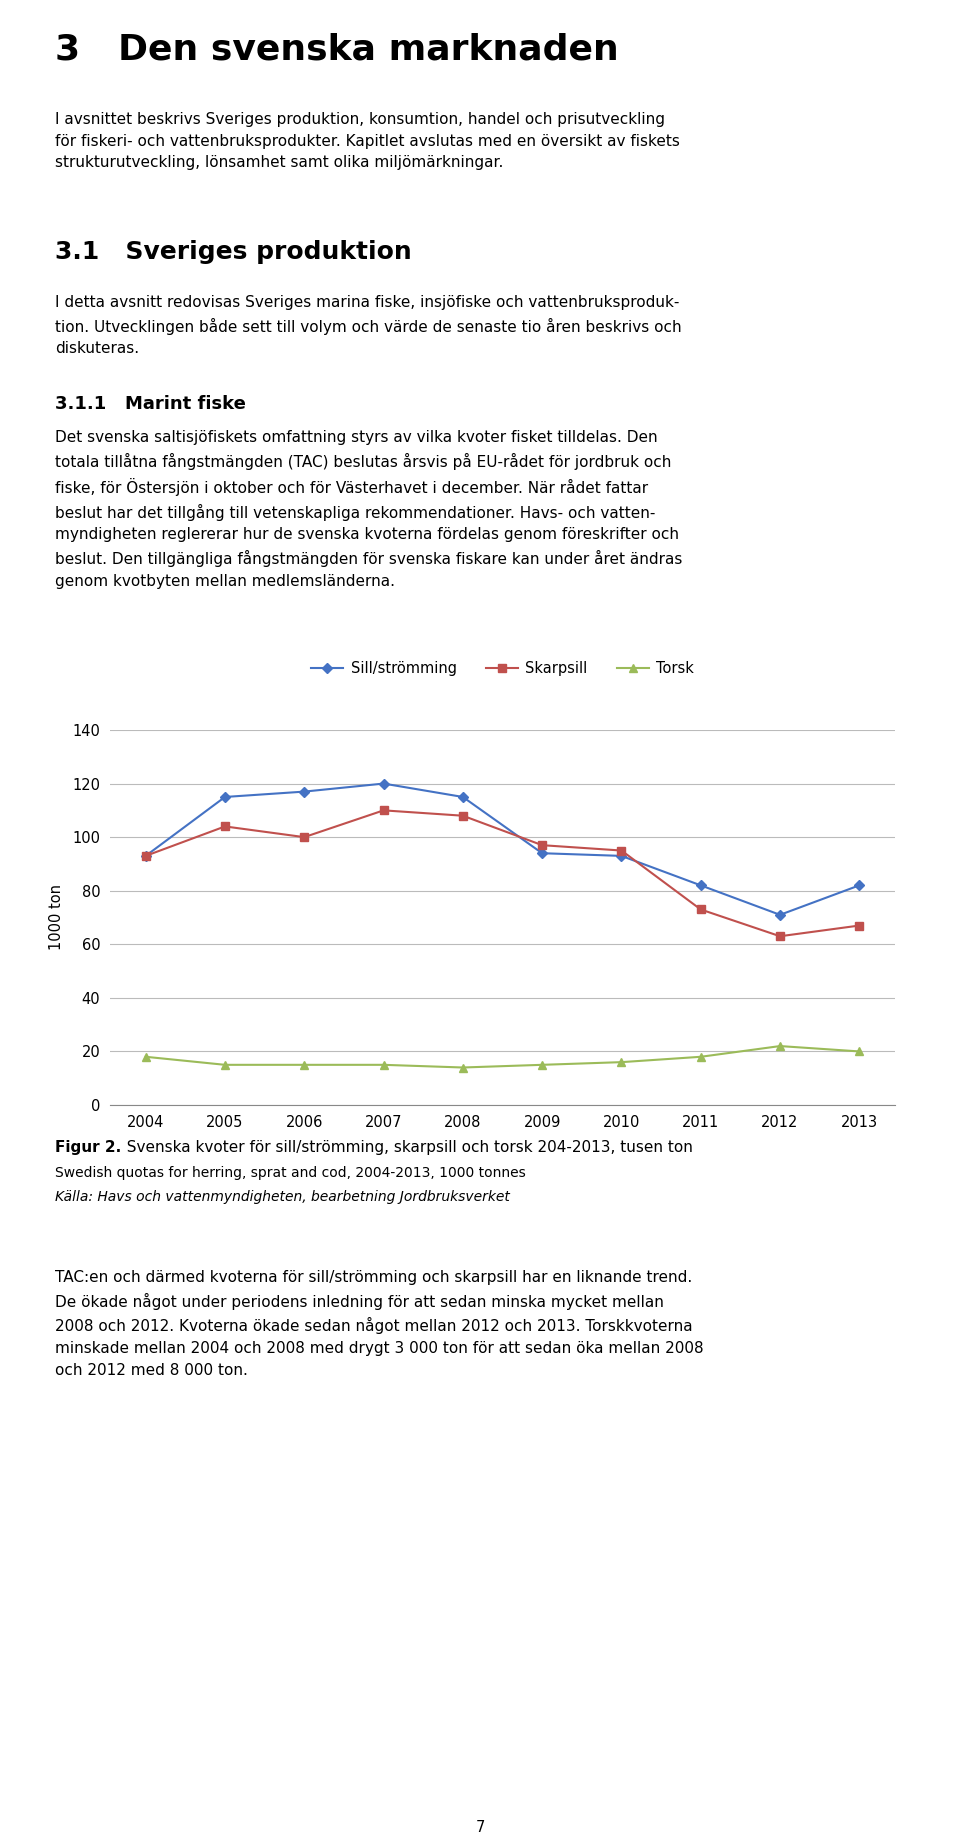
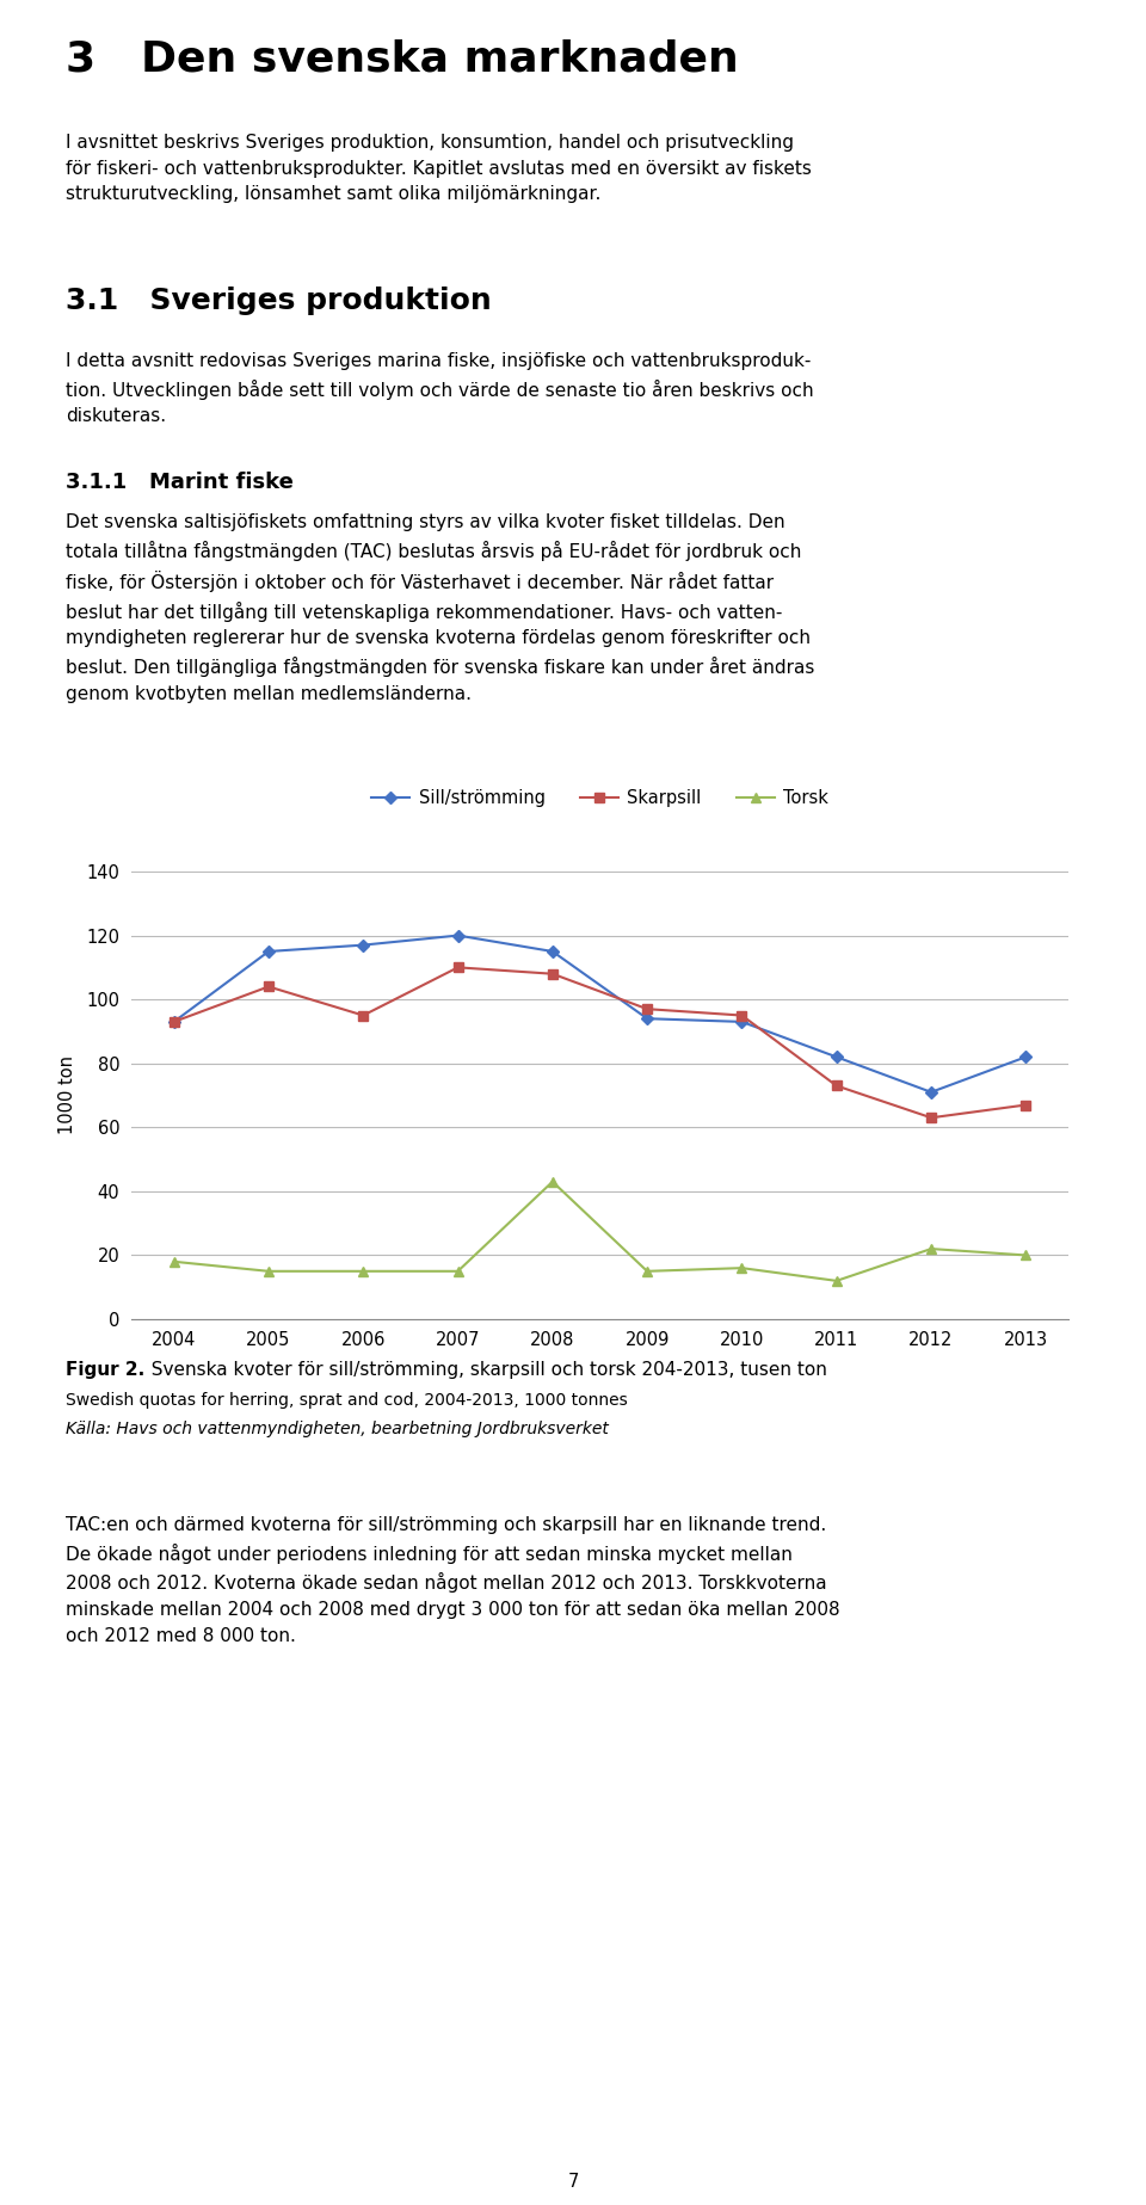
Skarpsill/2006: 100 -> 95
Torsk/2008: 14 -> 43
Torsk/2011: 18 -> 12
